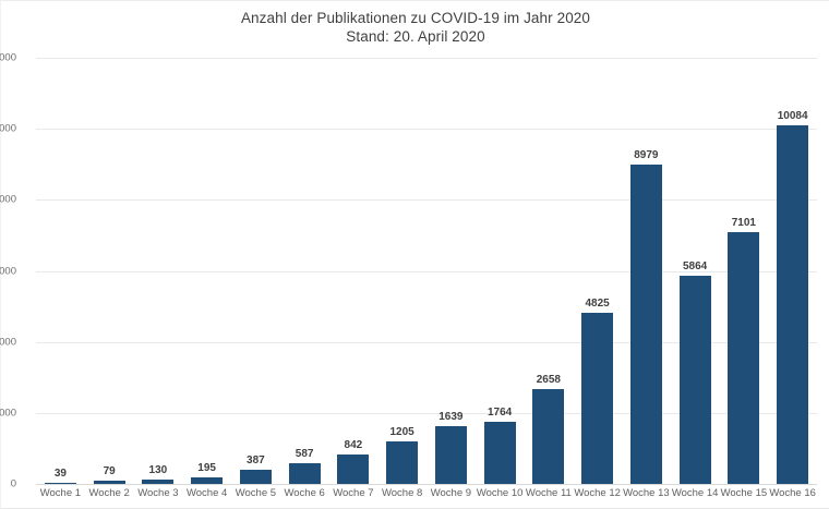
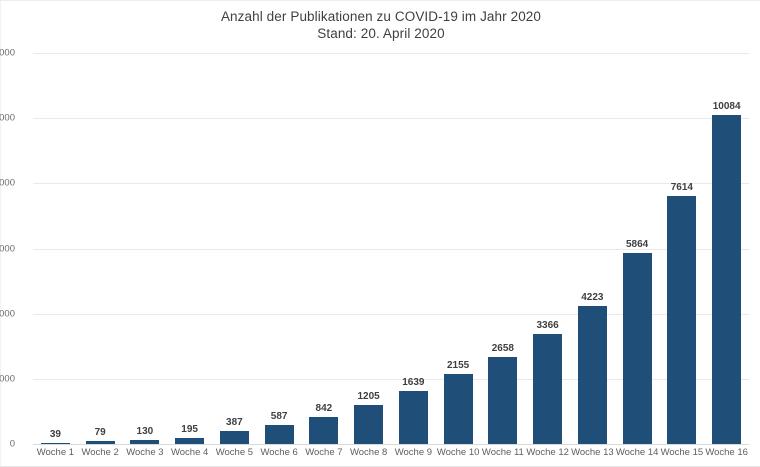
Woche 10: 1764 -> 2155
Woche 12: 4825 -> 3366
Woche 13: 8979 -> 4223
Woche 15: 7101 -> 7614
